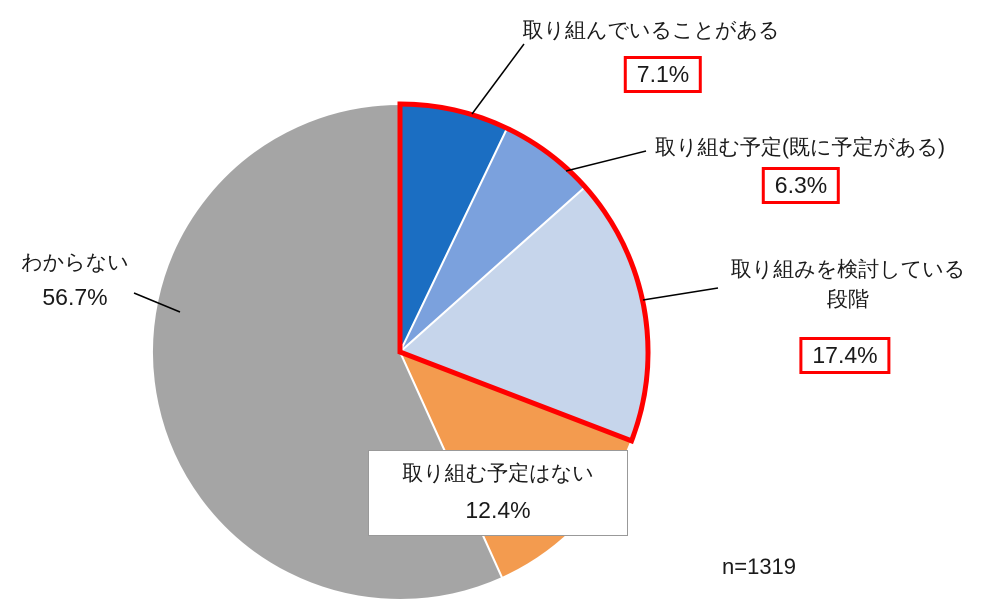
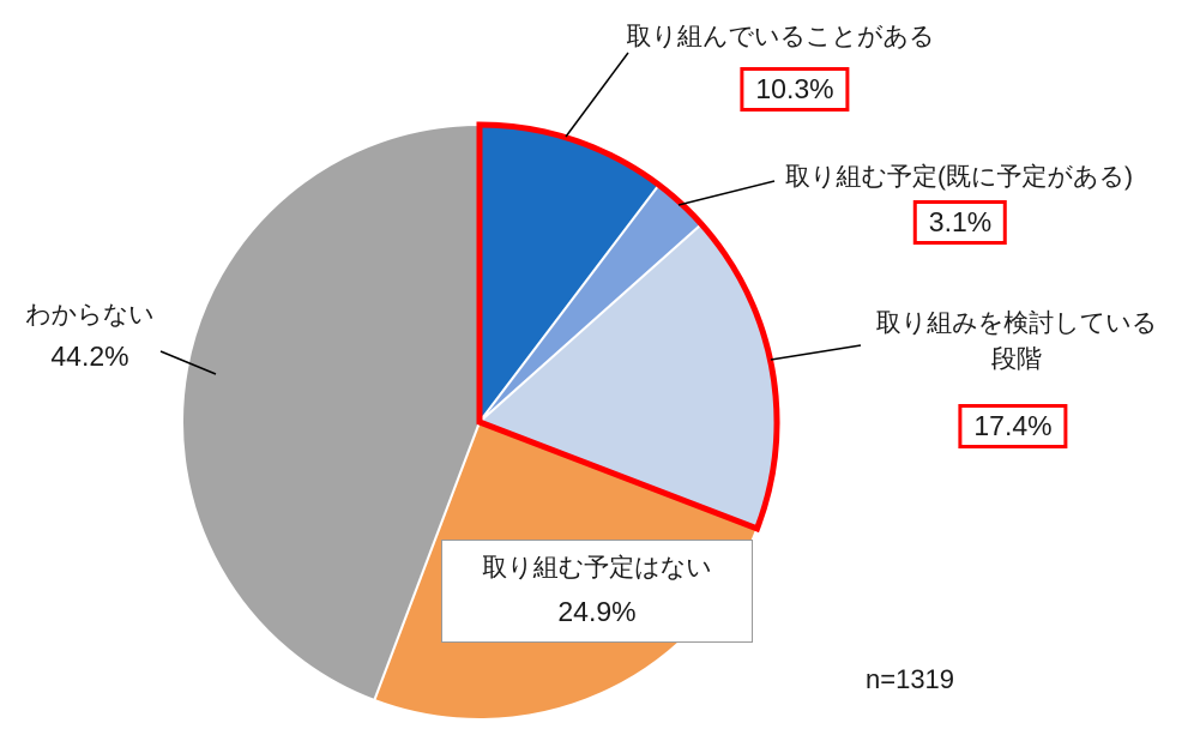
取り組んでいることがある: 7.1% -> 10.3%
取り組む予定(既に予定がある): 6.3% -> 3.1%
取り組む予定はない: 12.4% -> 24.9%
わからない: 56.7% -> 44.2%
